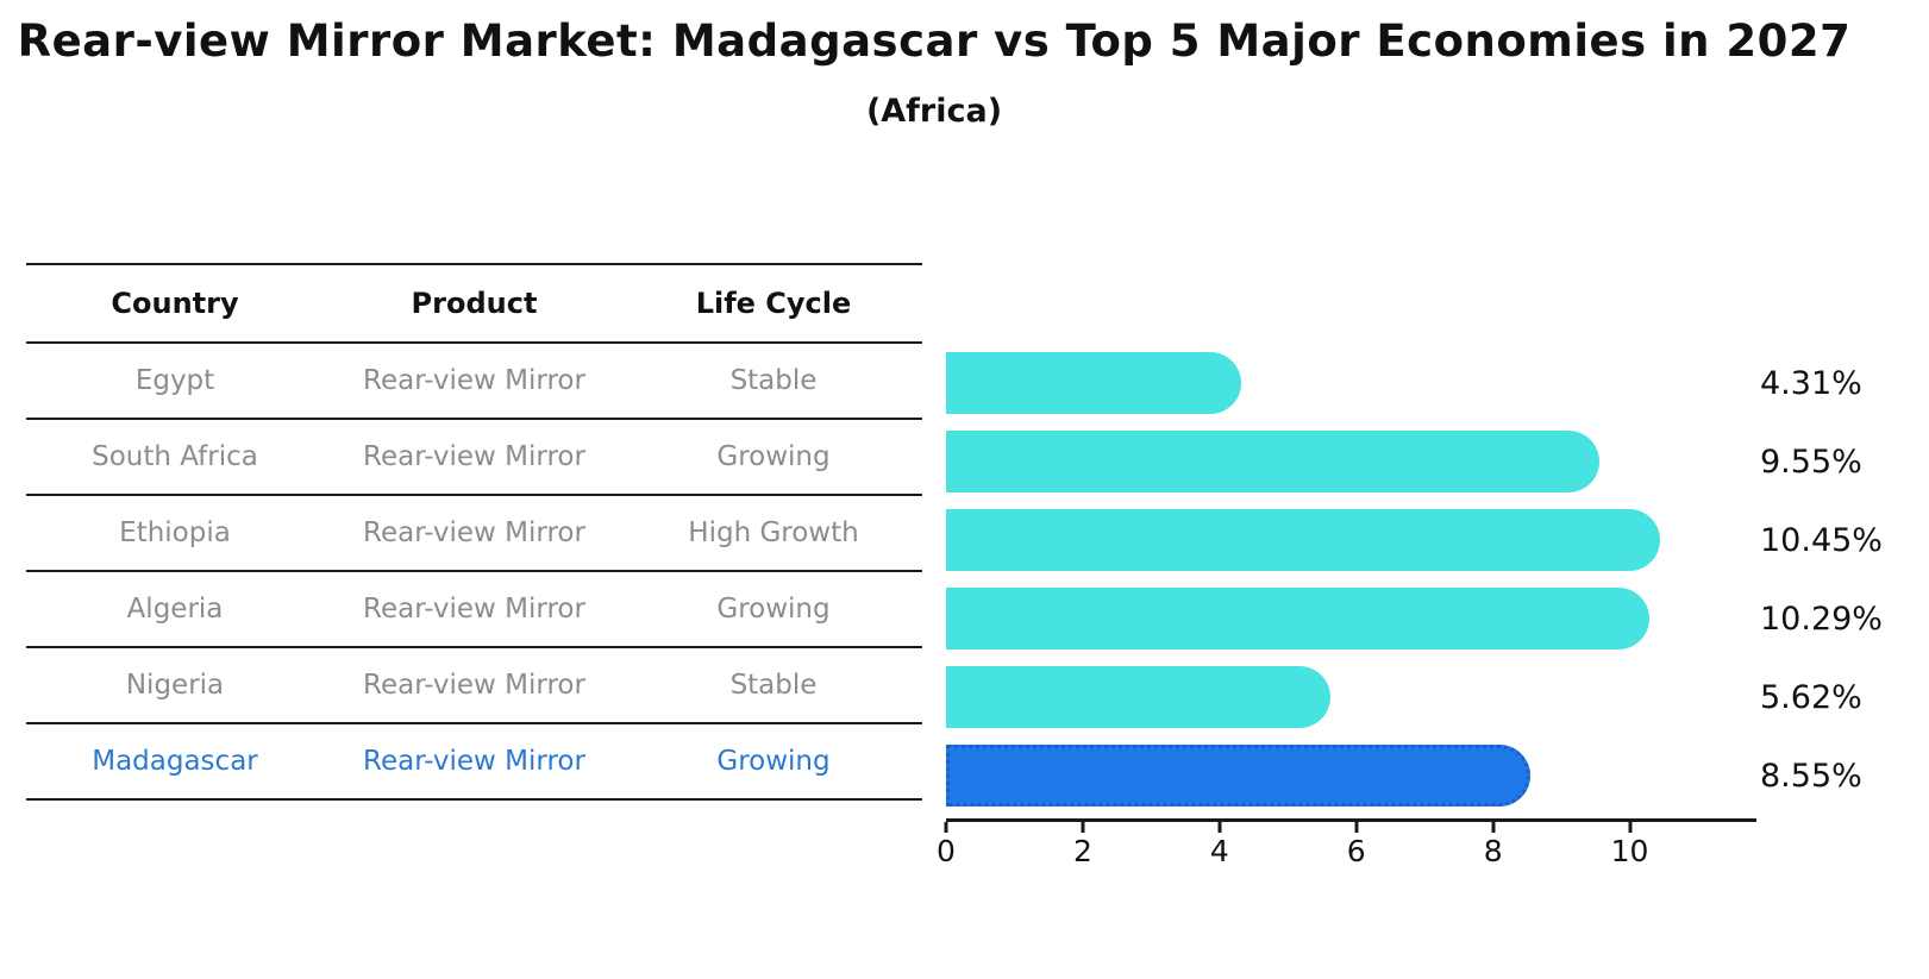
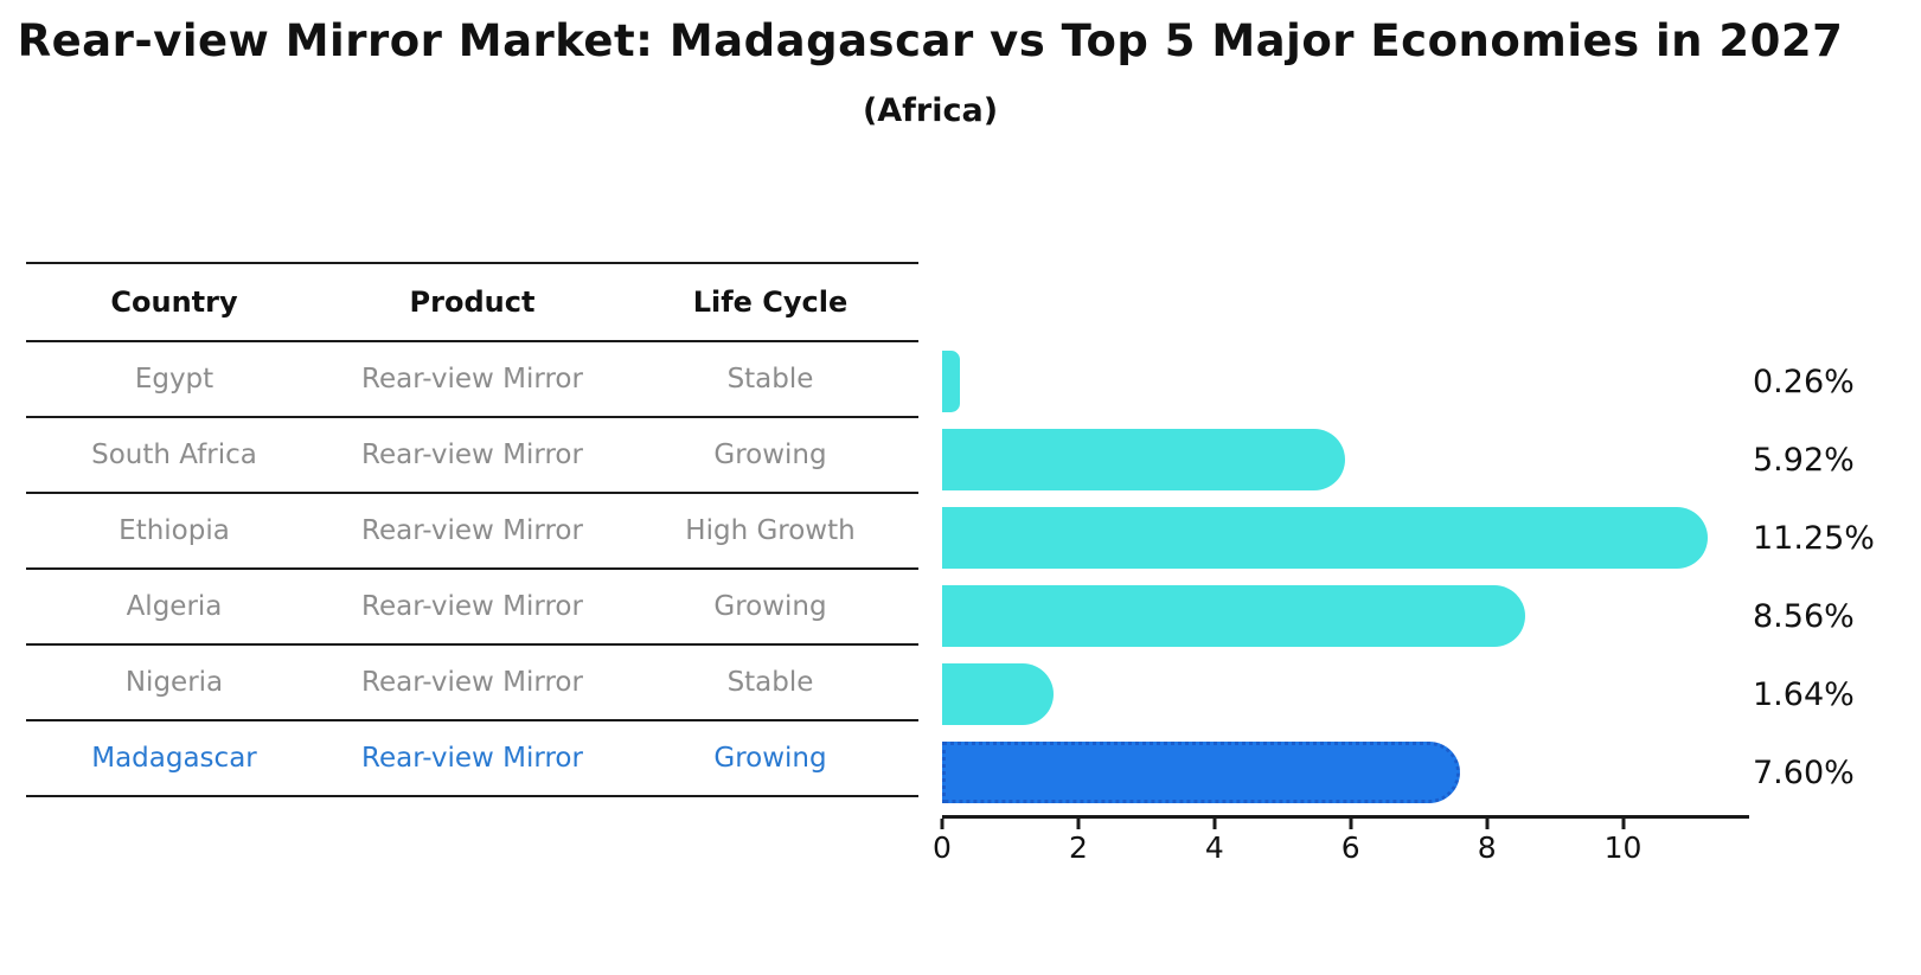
Egypt: 4.31% -> 0.26%
South Africa: 9.55% -> 5.92%
Ethiopia: 10.45% -> 11.25%
Algeria: 10.29% -> 8.56%
Nigeria: 5.62% -> 1.64%
Madagascar: 8.55% -> 7.60%
